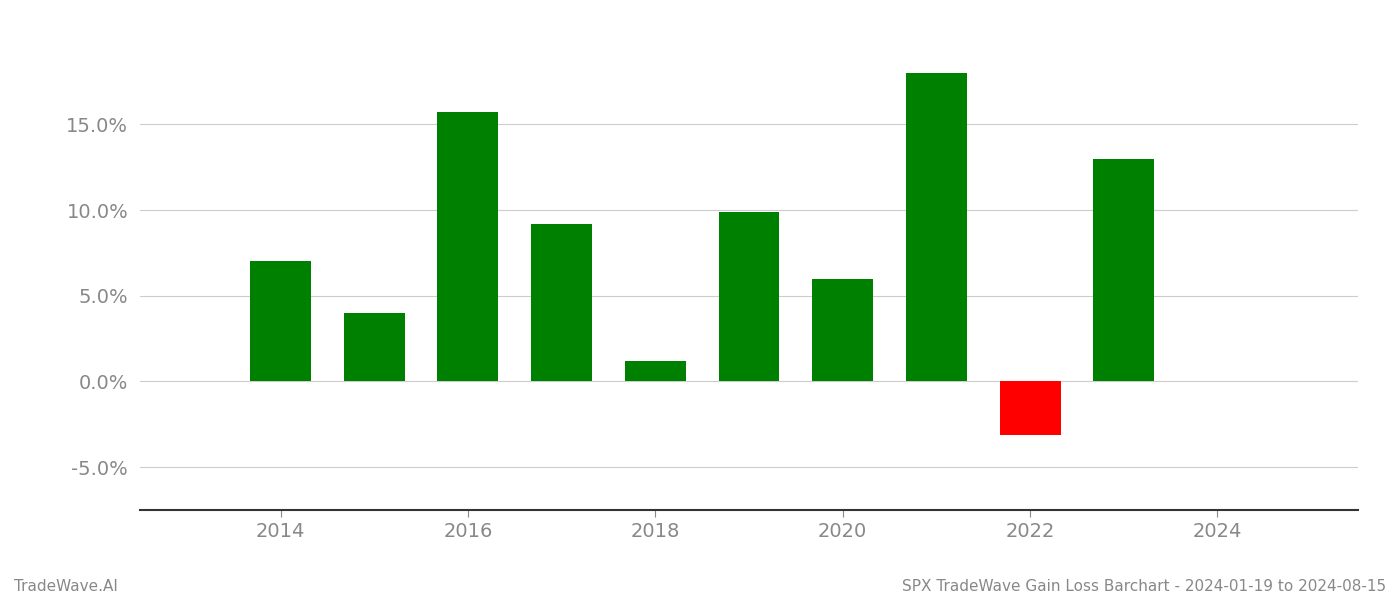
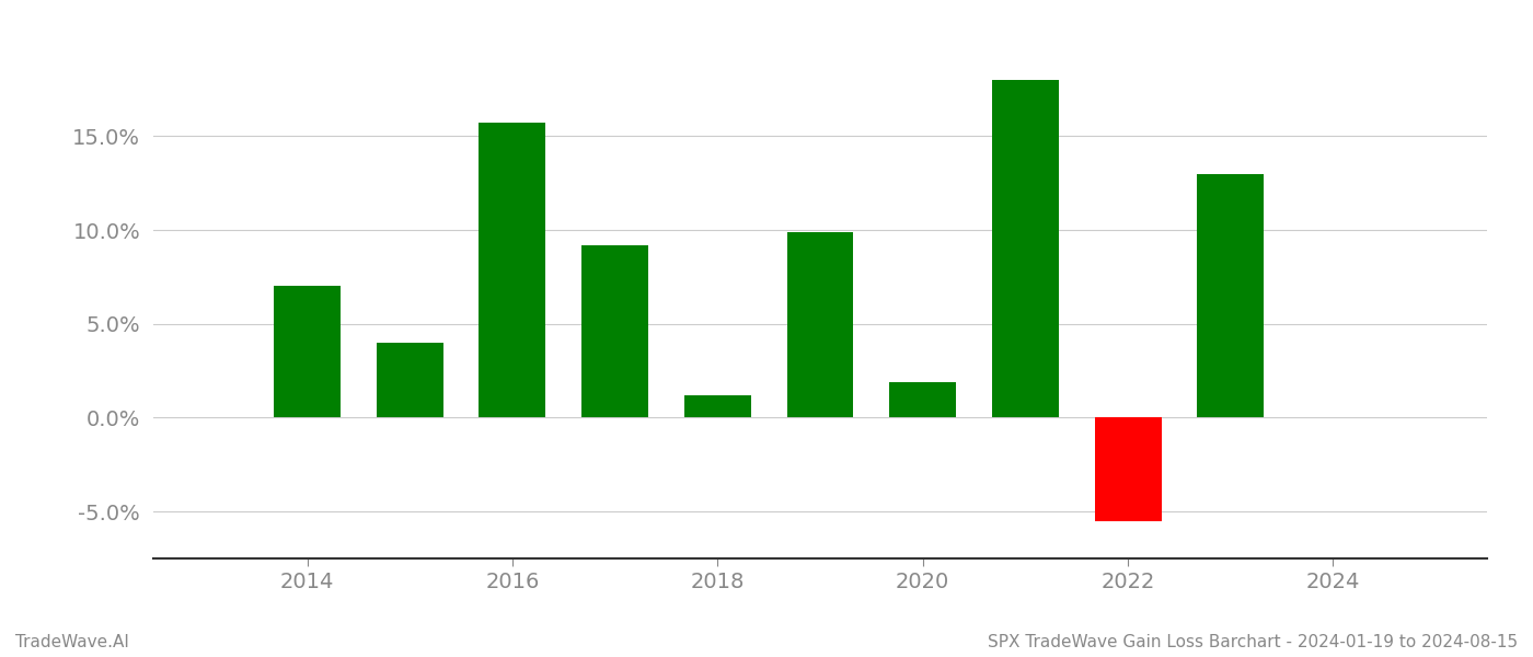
2020: 6.0% -> 1.9%
2022: -3.1% -> -5.5%
